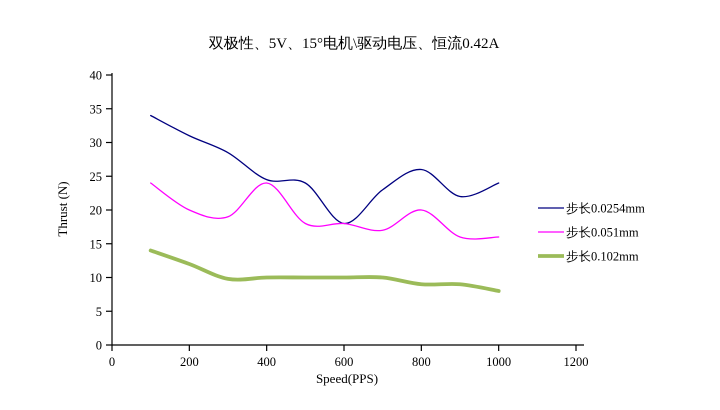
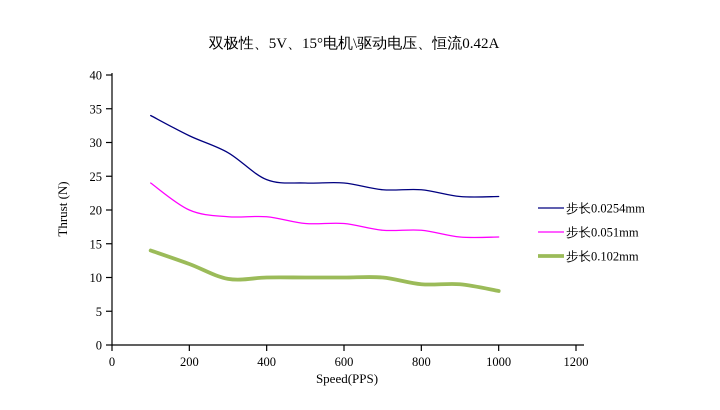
步长0.051mm/400: 24 -> 19
步长0.0254mm/600: 18 -> 24
步长0.0254mm/800: 26 -> 23
步长0.051mm/800: 20 -> 17
步长0.0254mm/1000: 24 -> 22
